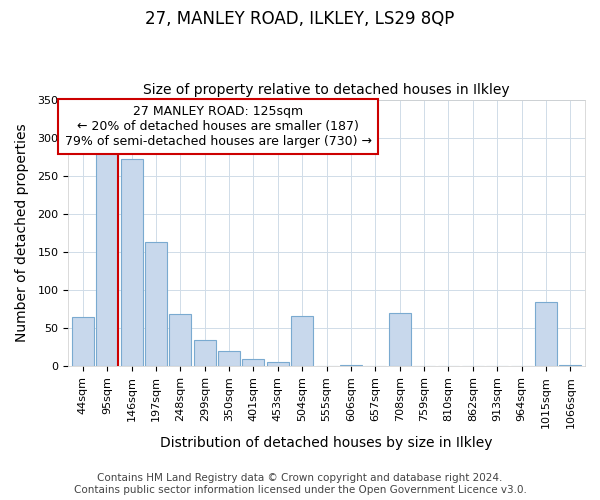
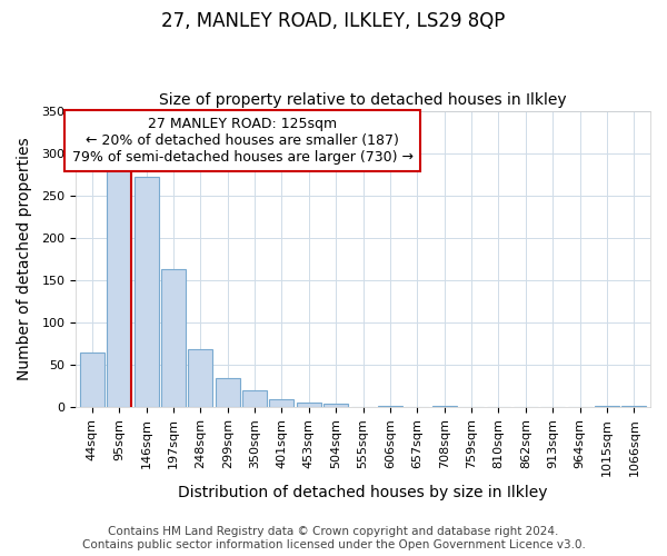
504sqm: 66 -> 4
708sqm: 70 -> 1
1015sqm: 84 -> 1
